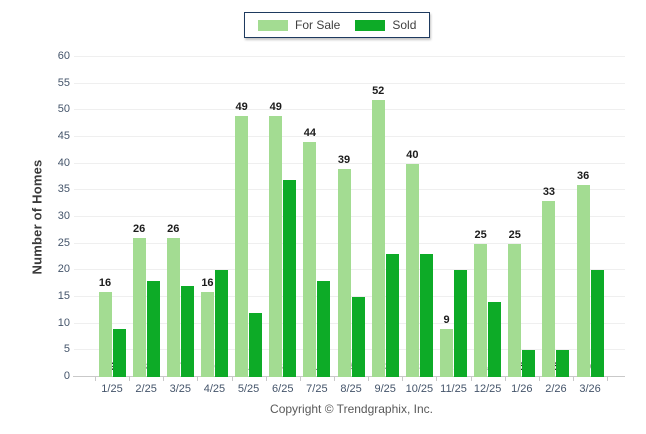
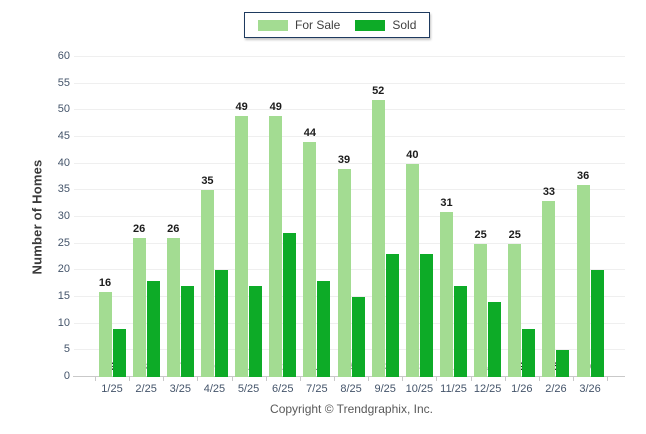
For Sale/4/25: 16 -> 35
Sold/5/25: 12 -> 17
Sold/6/25: 37 -> 27
For Sale/11/25: 9 -> 31
Sold/11/25: 20 -> 17
Sold/1/26: 5 -> 9
